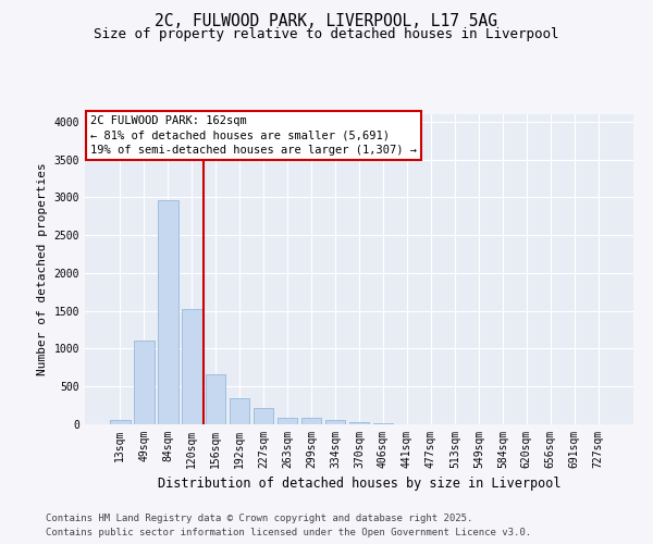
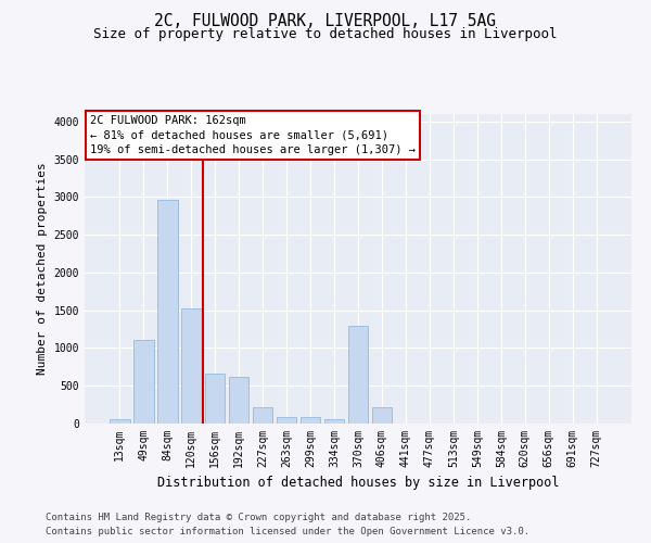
192sqm: 340 -> 620
370sqm: 30 -> 1300
406sqm: 20 -> 220
